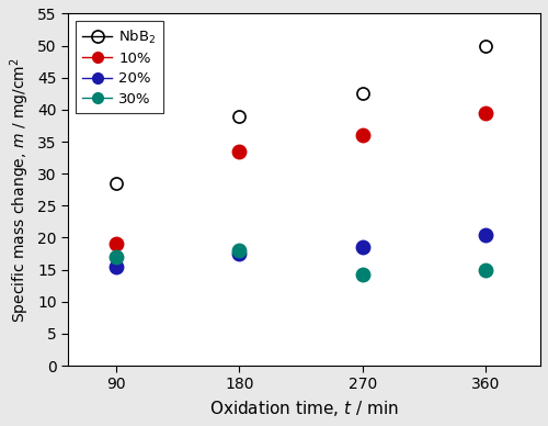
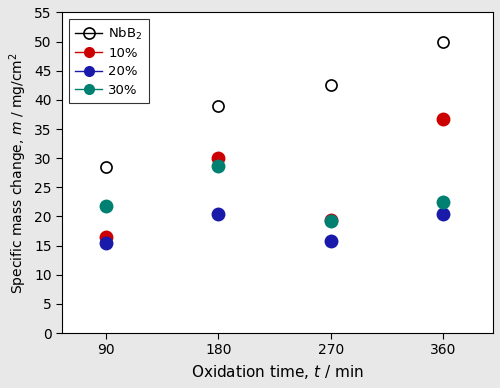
10%/90: 19.0 -> 16.4
30%/90: 17.0 -> 21.8
10%/180: 33.5 -> 30.0
20%/180: 17.5 -> 20.4
30%/180: 18.0 -> 28.6
10%/270: 36.0 -> 19.4
20%/270: 18.5 -> 15.8
30%/270: 14.2 -> 19.2
10%/360: 39.5 -> 36.8
30%/360: 15.0 -> 22.4
